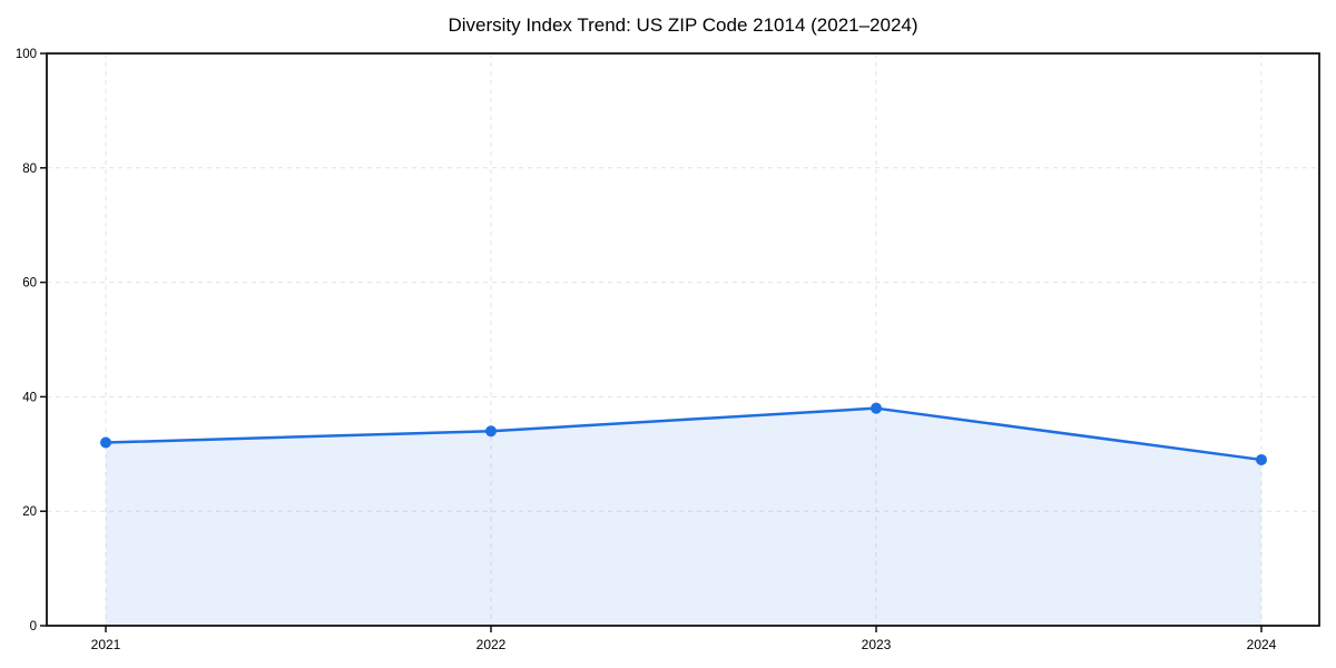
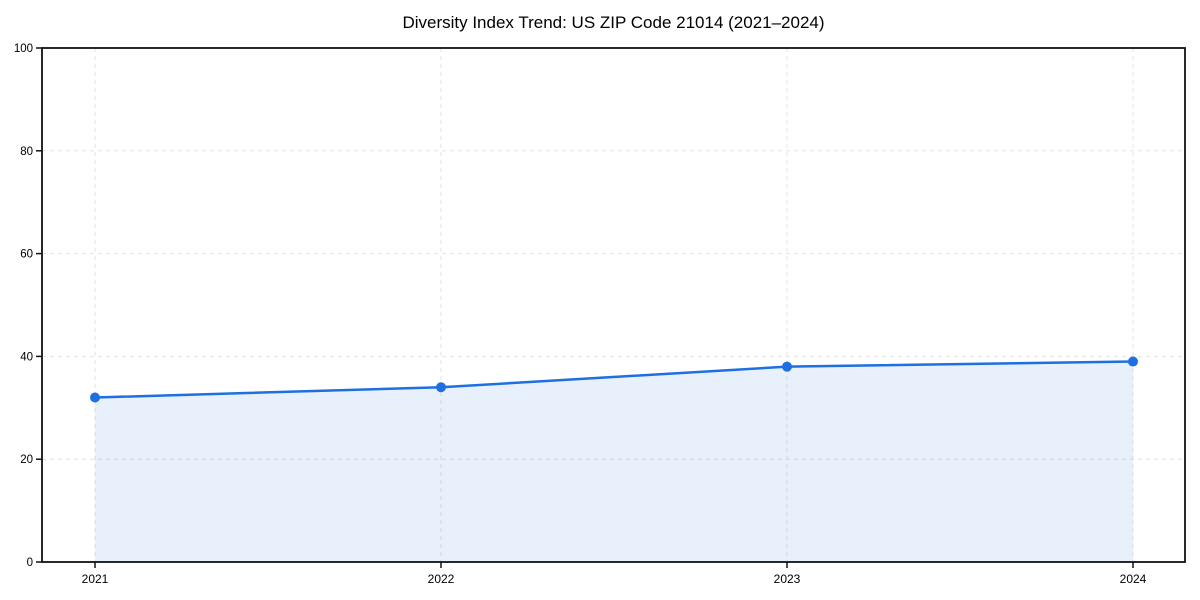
2024: 29 -> 39
